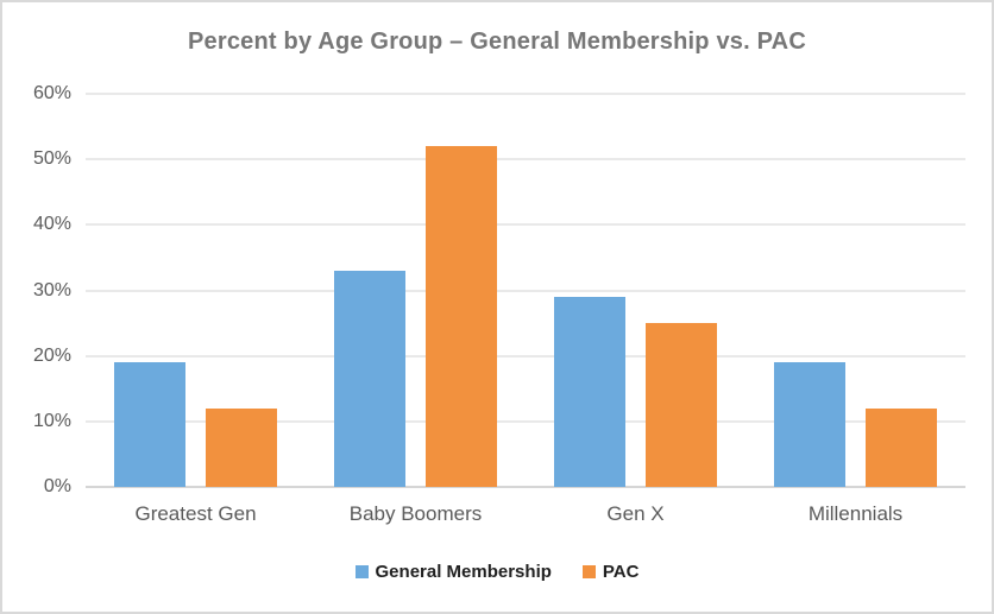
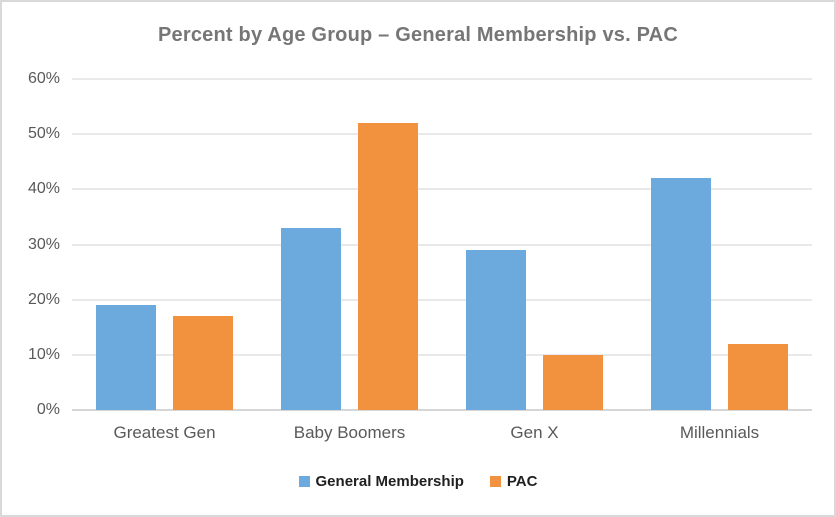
PAC/Greatest Gen: 12% -> 17%
PAC/Gen X: 25% -> 10%
General Membership/Millennials: 19% -> 42%
